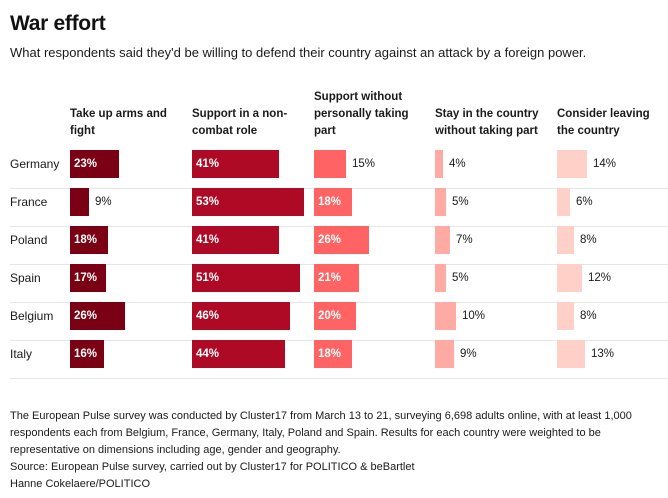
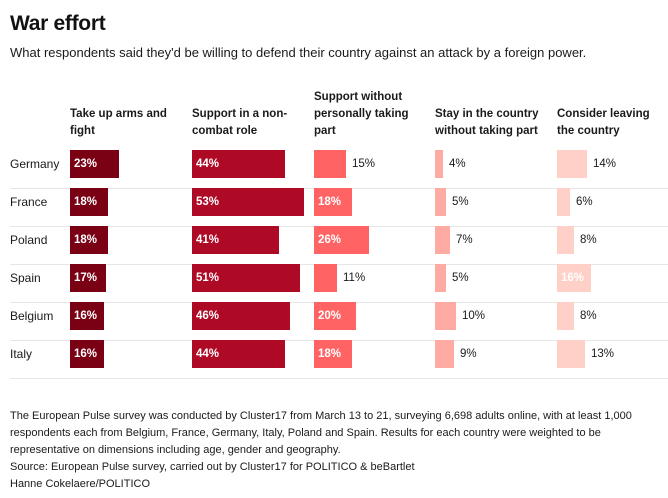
Support in a non-combat role/Germany: 41% -> 44%
Take up arms and fight/France: 9% -> 18%
Support without personally taking part/Spain: 21% -> 11%
Consider leaving the country/Spain: 12% -> 16%
Take up arms and fight/Belgium: 26% -> 16%
